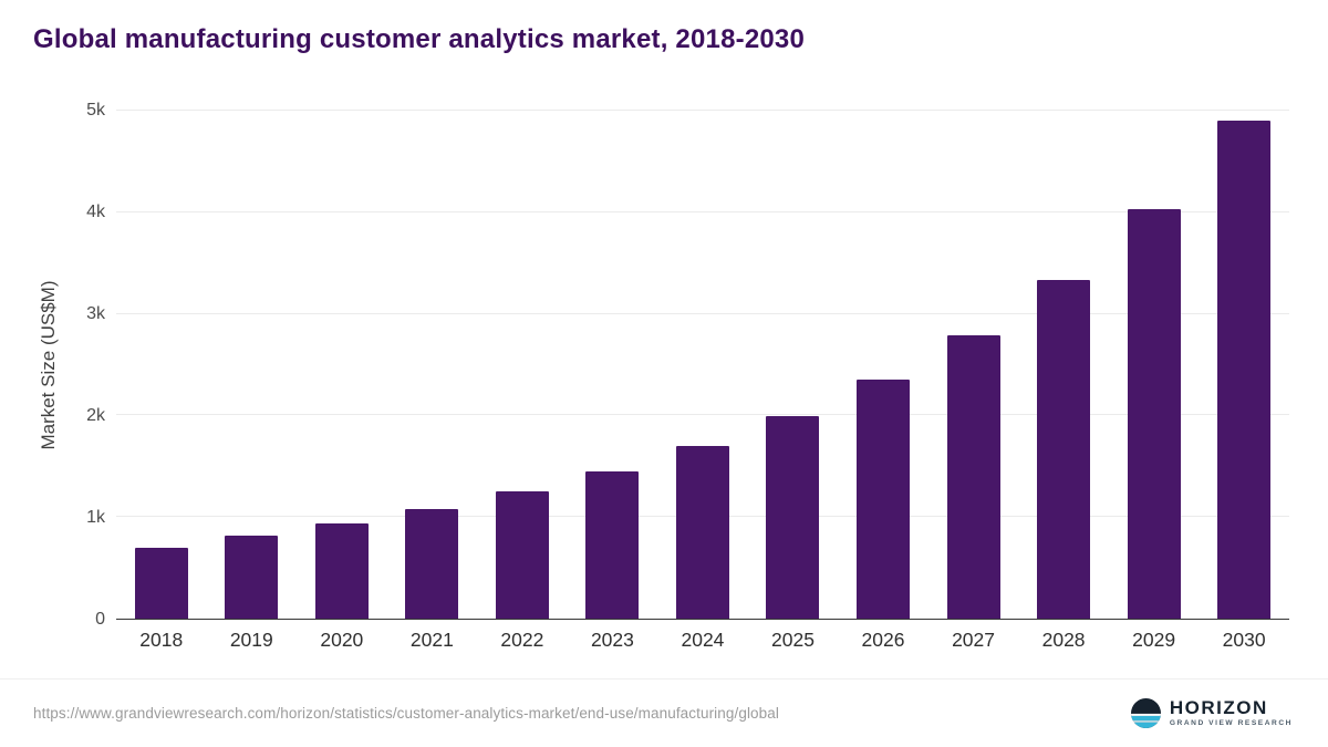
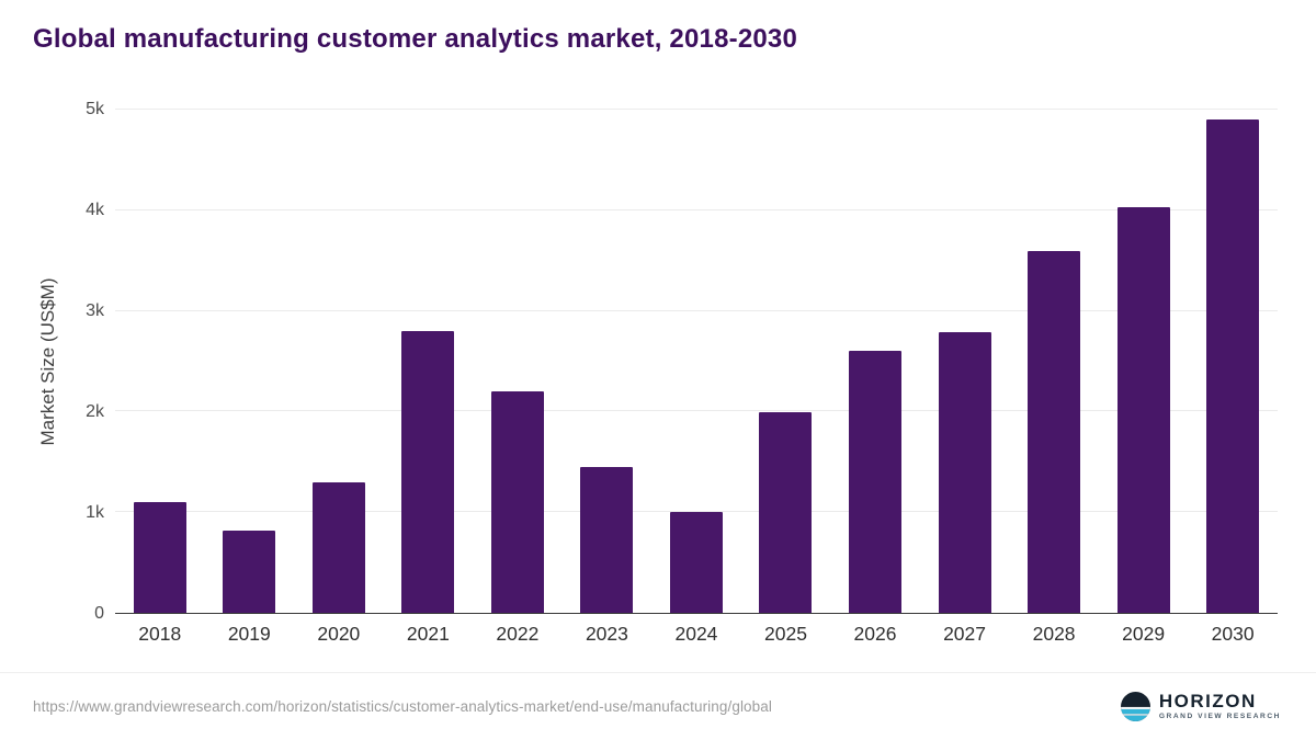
2018: 0.7k -> 1.1k
2020: 0.9k -> 1.3k
2021: 1.1k -> 2.8k
2022: 1.3k -> 2.2k
2024: 1.7k -> 1.0k
2026: 2.4k -> 2.6k
2028: 3.3k -> 3.6k
